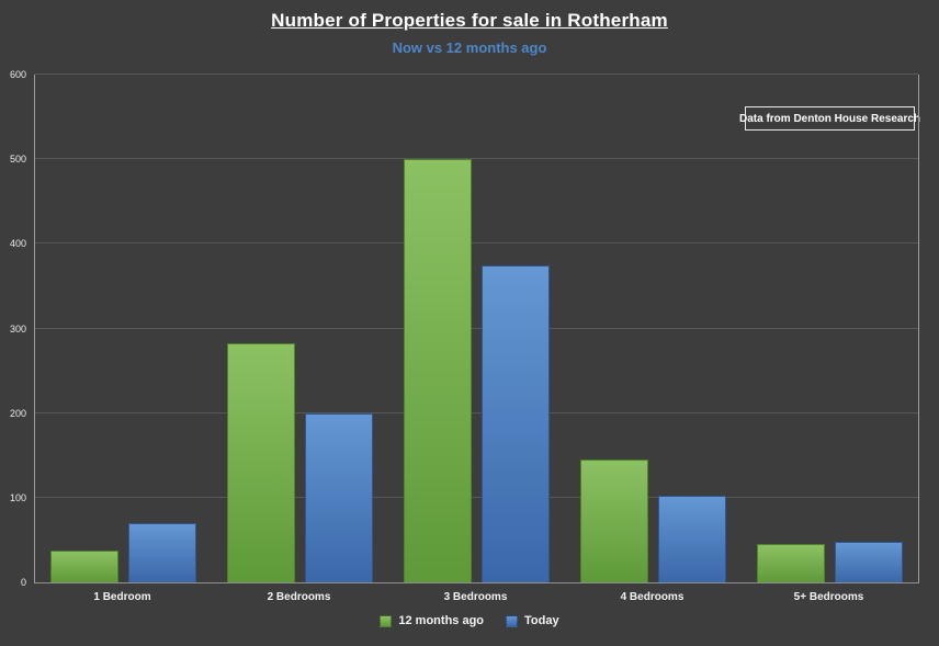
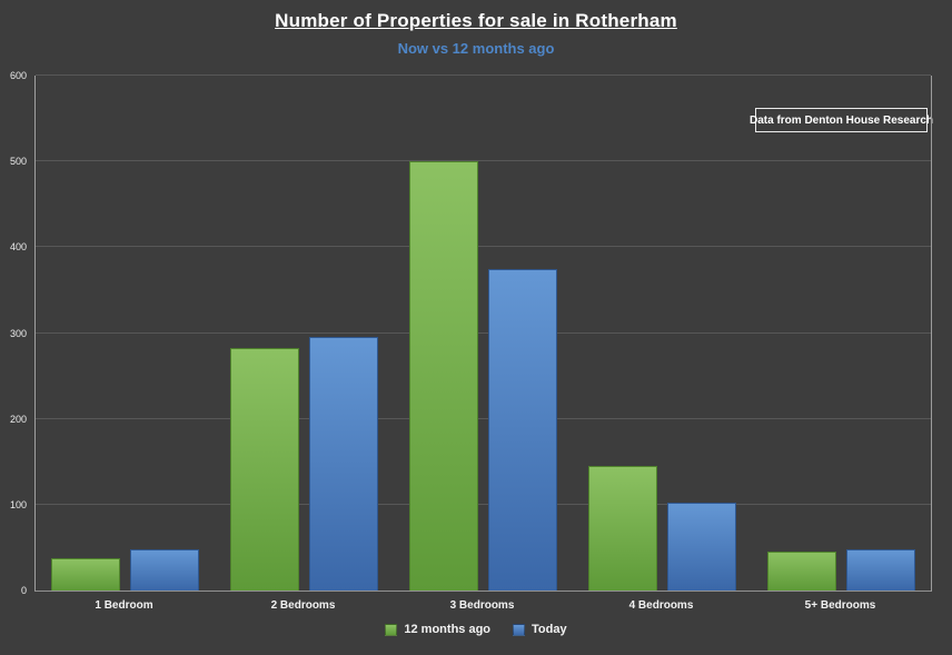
Today/1 Bedroom: 70 -> 50
Today/2 Bedrooms: 200 -> 300
